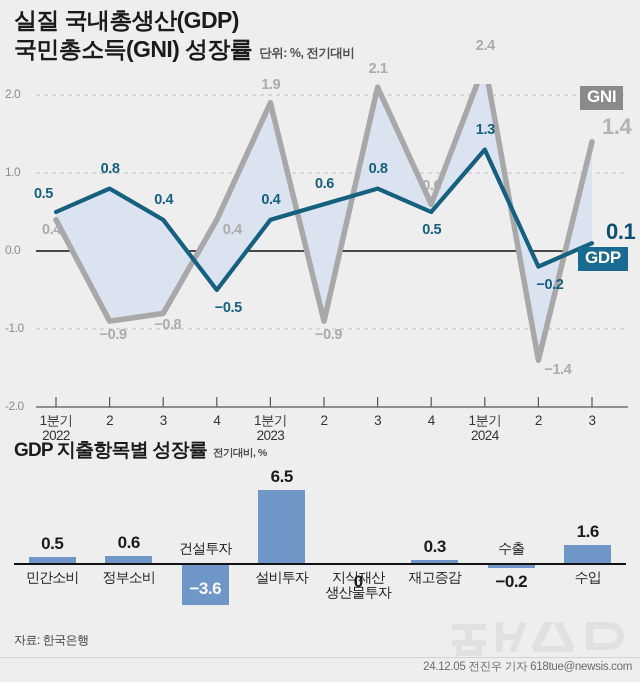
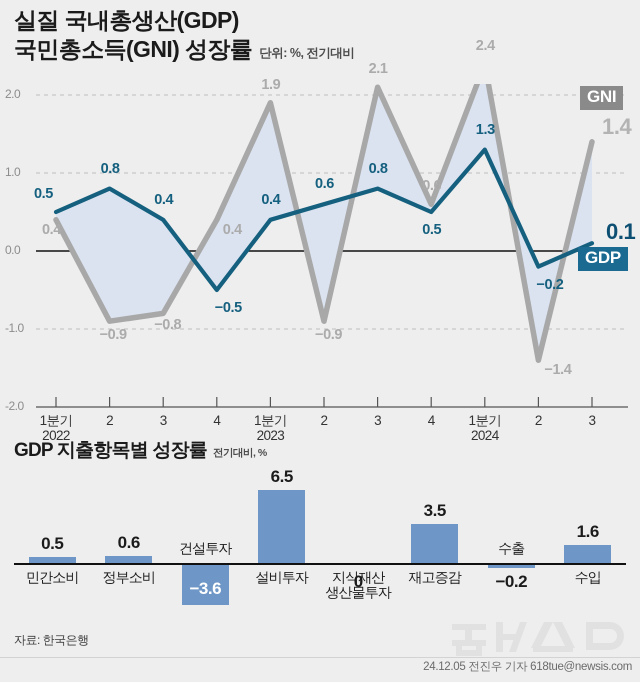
GDP 지출항목별 성장률/재고증감: 0.3 -> 3.5
